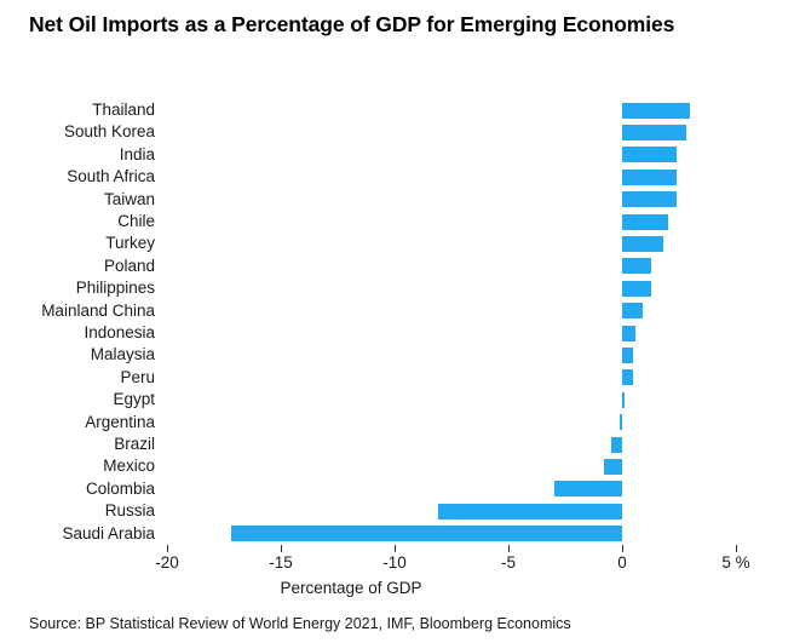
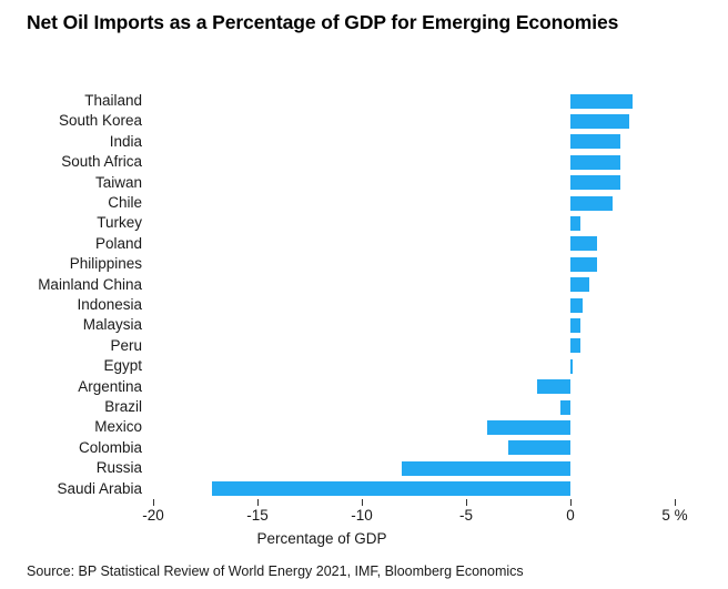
Turkey: 1.8% -> 0.5%
Argentina: -0.1% -> -1.6%
Mexico: -0.8% -> -4.0%
